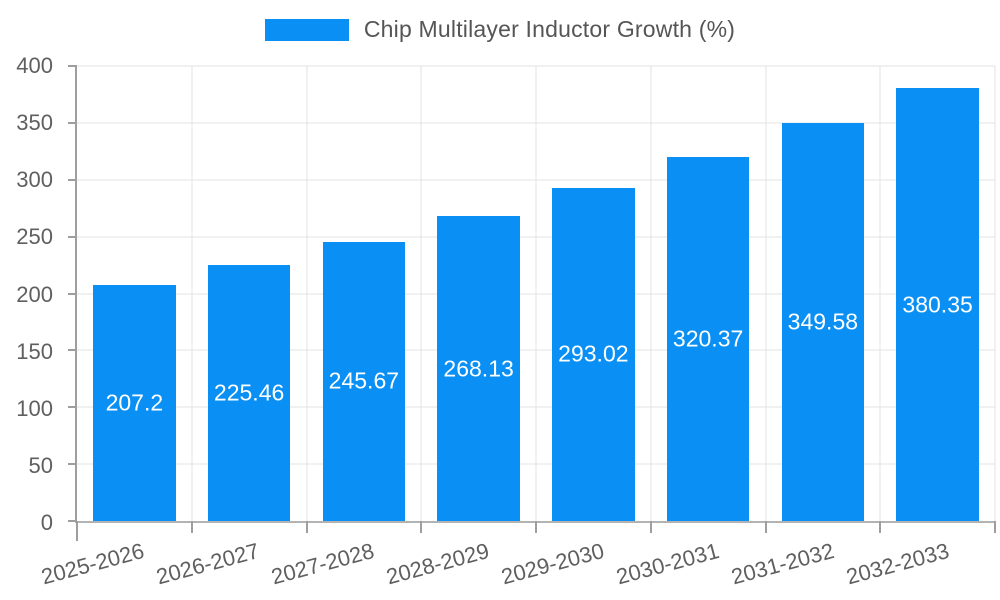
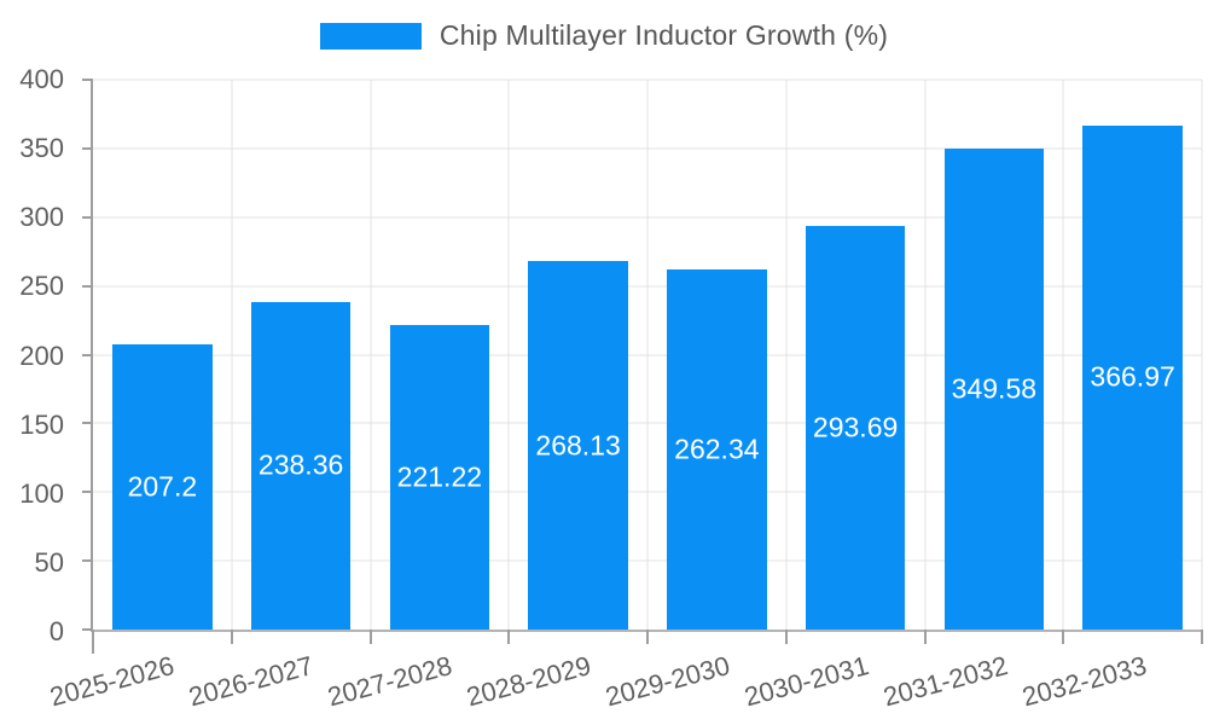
2026-2027: 225.46 -> 238.36
2027-2028: 245.67 -> 221.22
2029-2030: 293.02 -> 262.34
2030-2031: 320.37 -> 293.69
2032-2033: 380.35 -> 366.97
